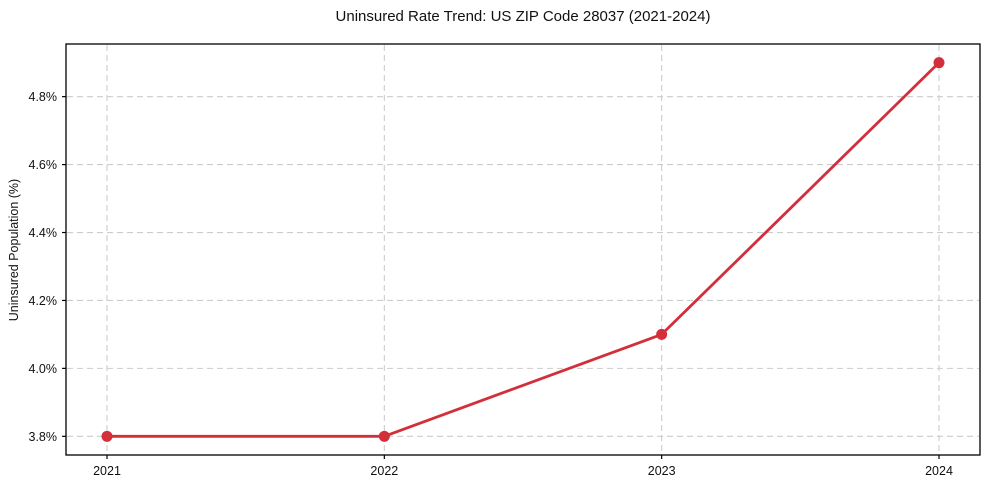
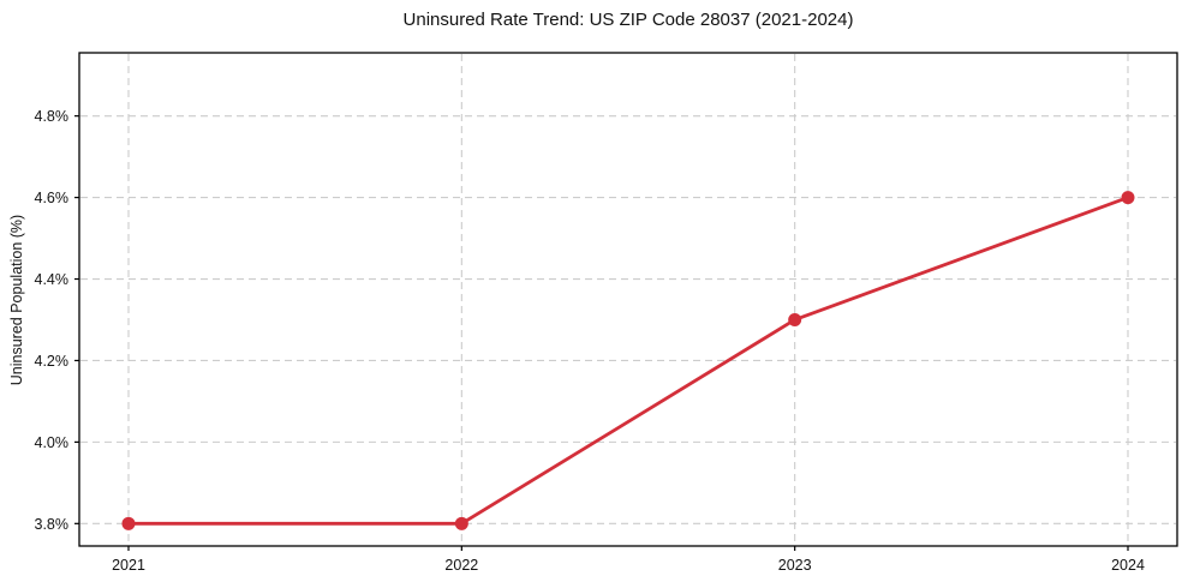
2023: 4.1% -> 4.3%
2024: 4.9% -> 4.6%
